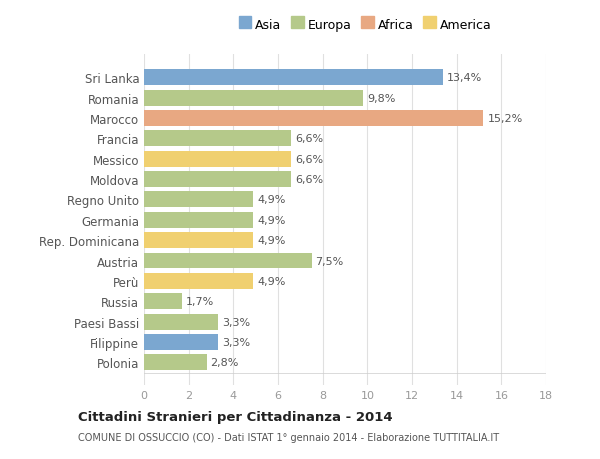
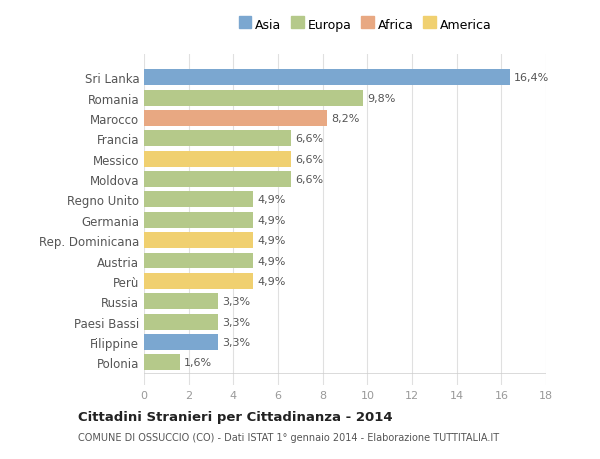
Sri Lanka: 13,4% -> 16,4%
Marocco: 15,2% -> 8,2%
Austria: 7,5% -> 4,9%
Russia: 1,7% -> 3,3%
Polonia: 2,8% -> 1,6%
